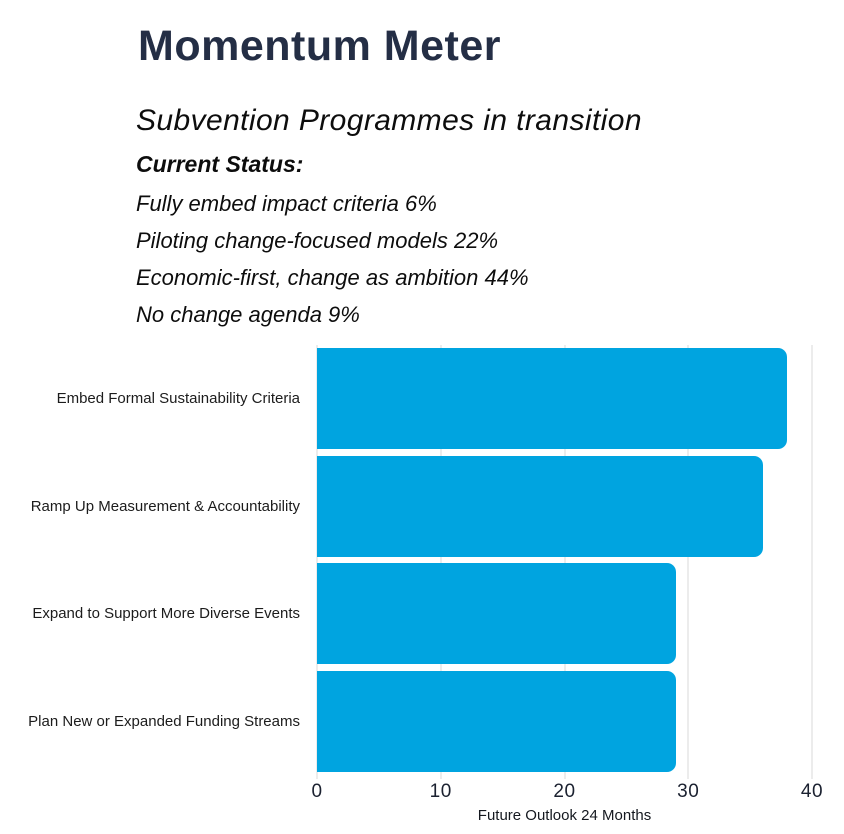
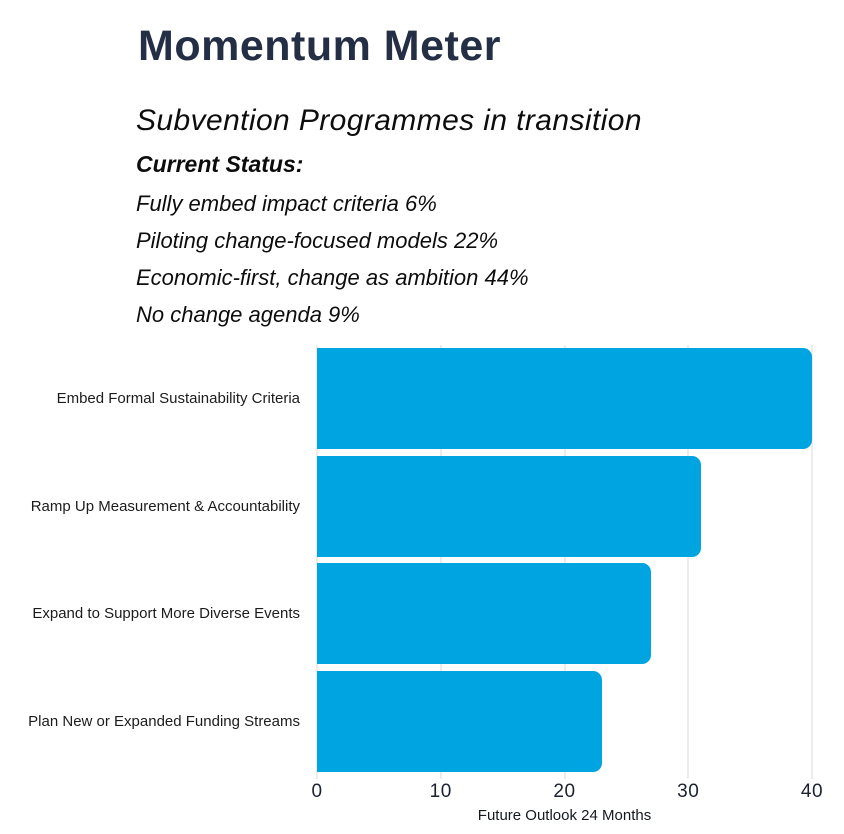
Embed Formal Sustainability Criteria: 38 -> 40
Ramp Up Measurement & Accountability: 36 -> 31
Expand to Support More Diverse Events: 29 -> 27
Plan New or Expanded Funding Streams: 29 -> 23
